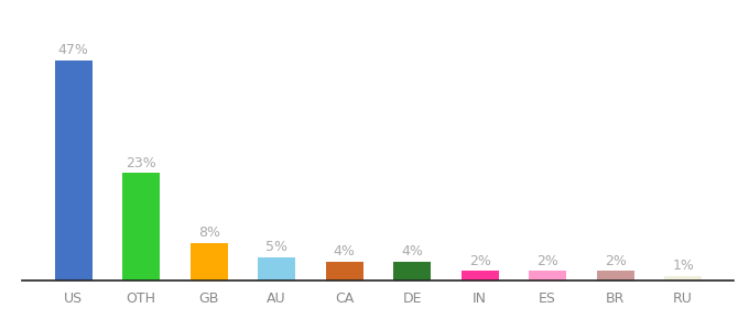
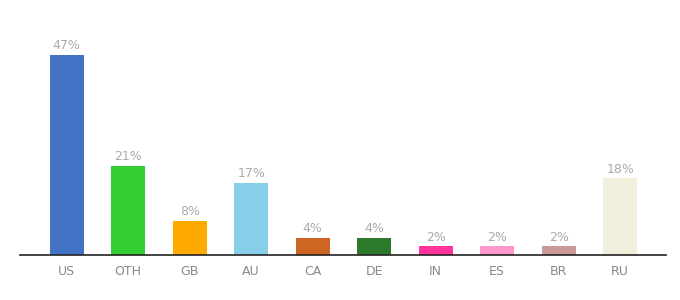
OTH: 23% -> 21%
AU: 5% -> 17%
RU: 1% -> 18%
